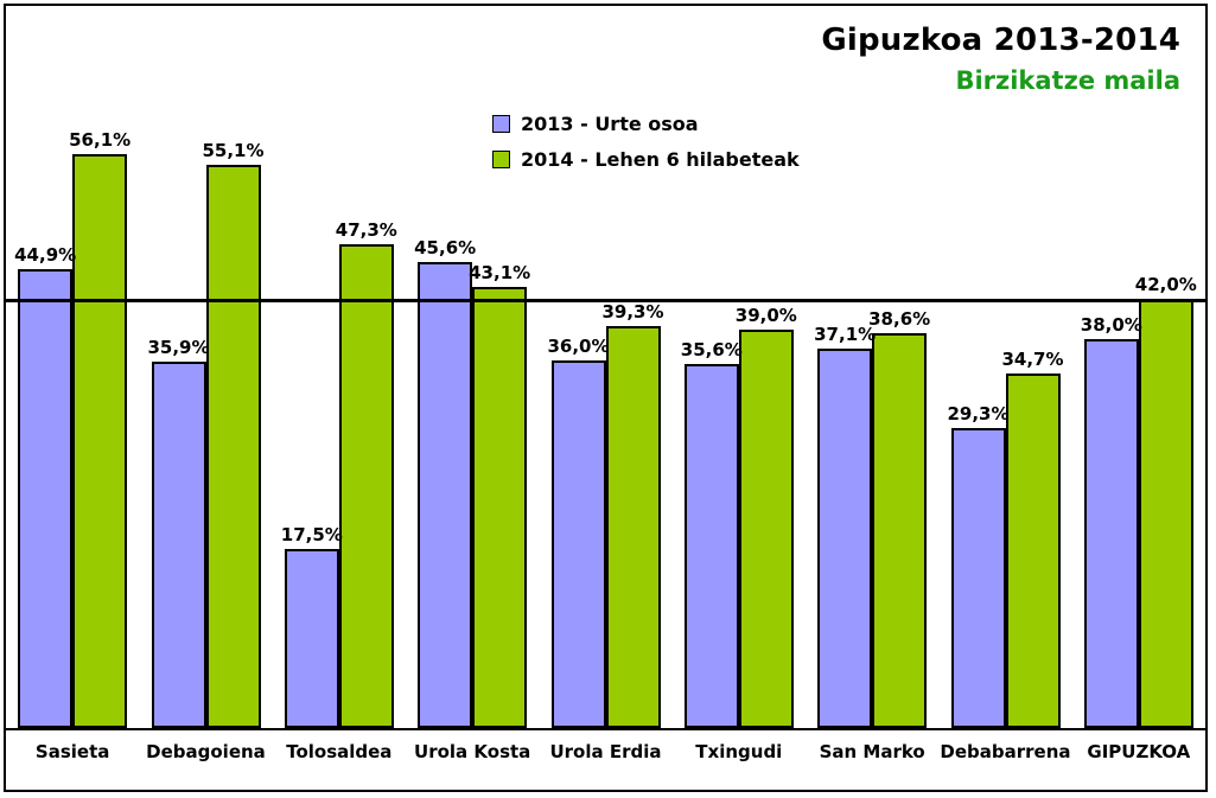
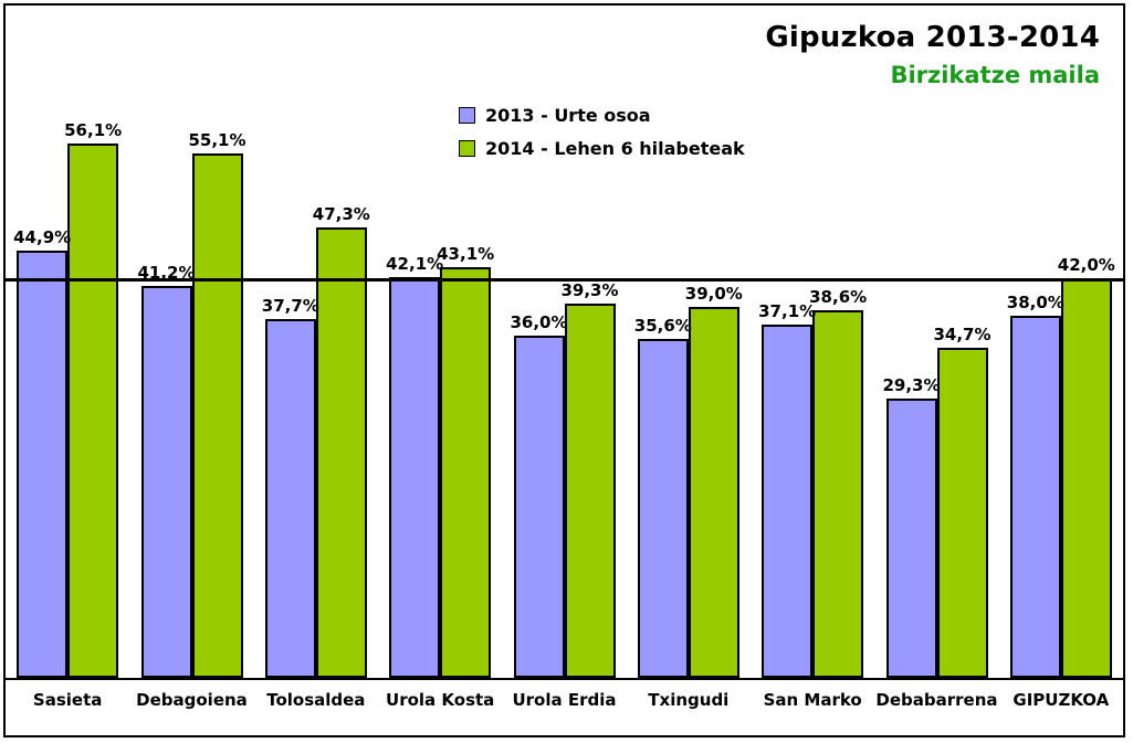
2013 - Urte osoa/Debagoiena: 35,9% -> 41,2%
2013 - Urte osoa/Tolosaldea: 17,5% -> 37,7%
2013 - Urte osoa/Urola Kosta: 45,6% -> 42,1%
